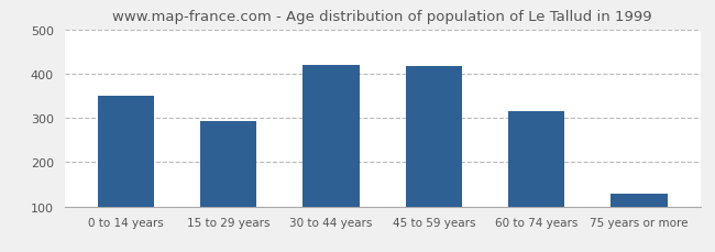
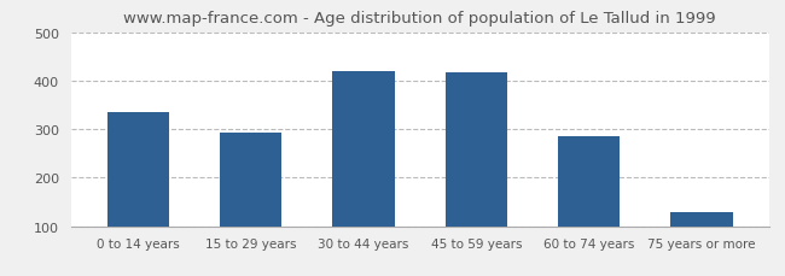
0 to 14 years: 350 -> 335
60 to 74 years: 315 -> 285
